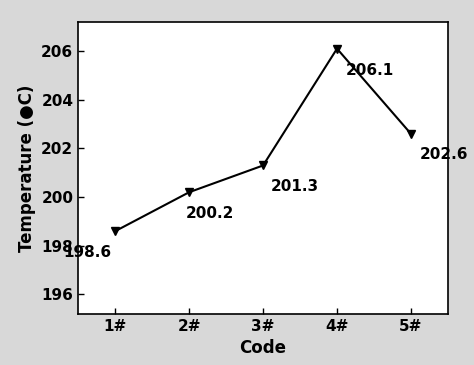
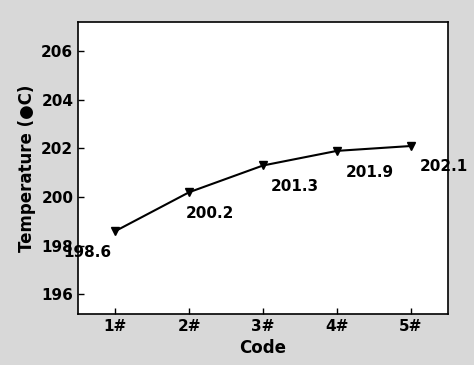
4#: 206.1 -> 201.9
5#: 202.6 -> 202.1
